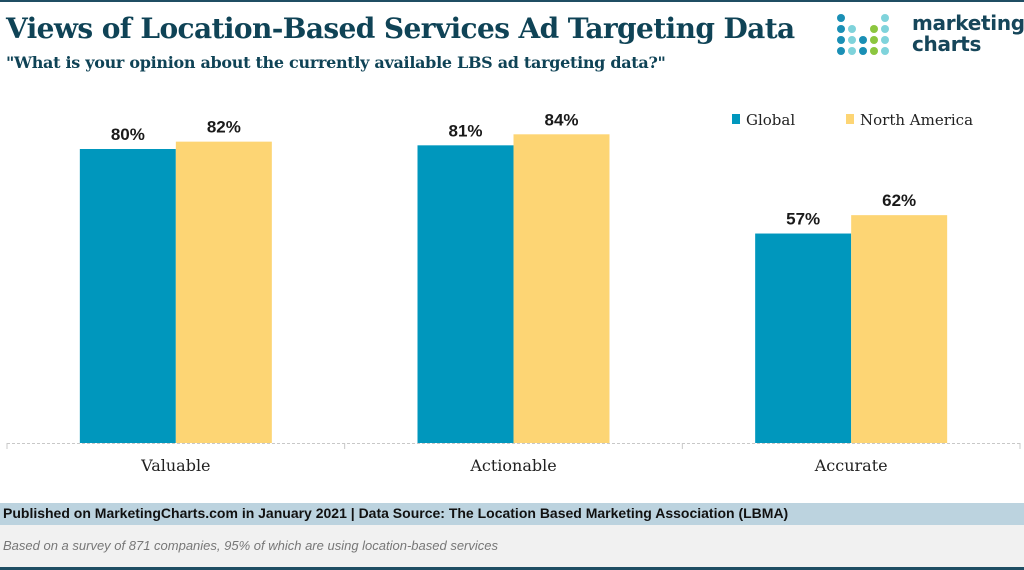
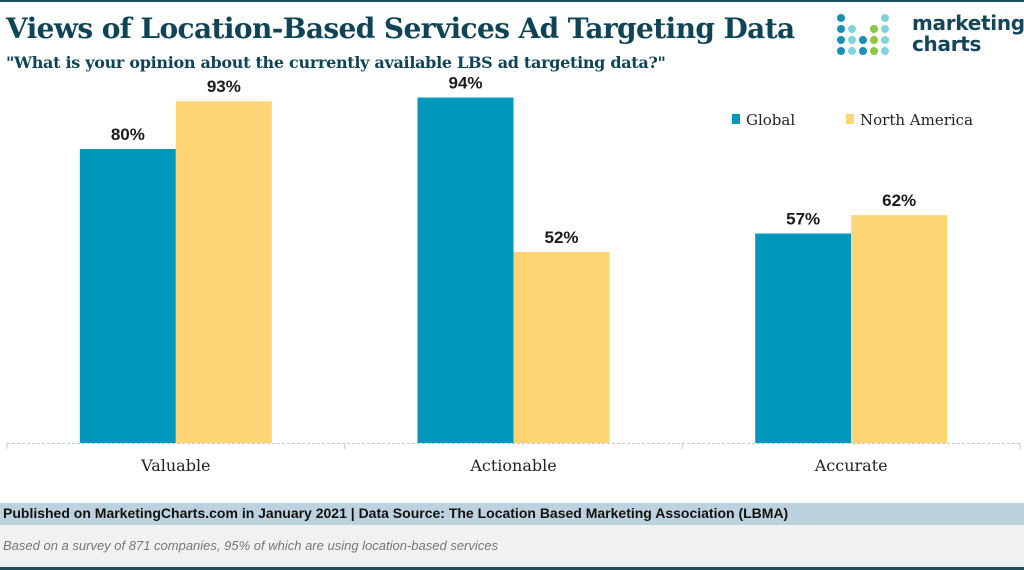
North America/Valuable: 82% -> 93%
Global/Actionable: 81% -> 94%
North America/Actionable: 84% -> 52%
